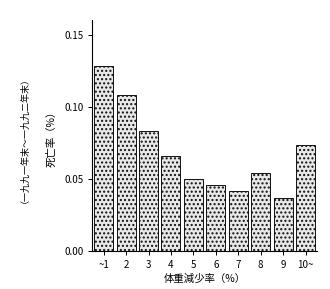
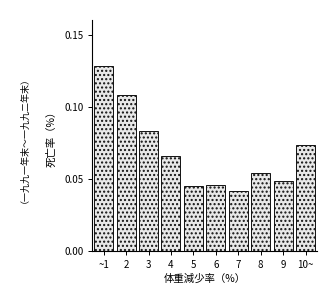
5: 0.050 -> 0.045
9: 0.037 -> 0.049
